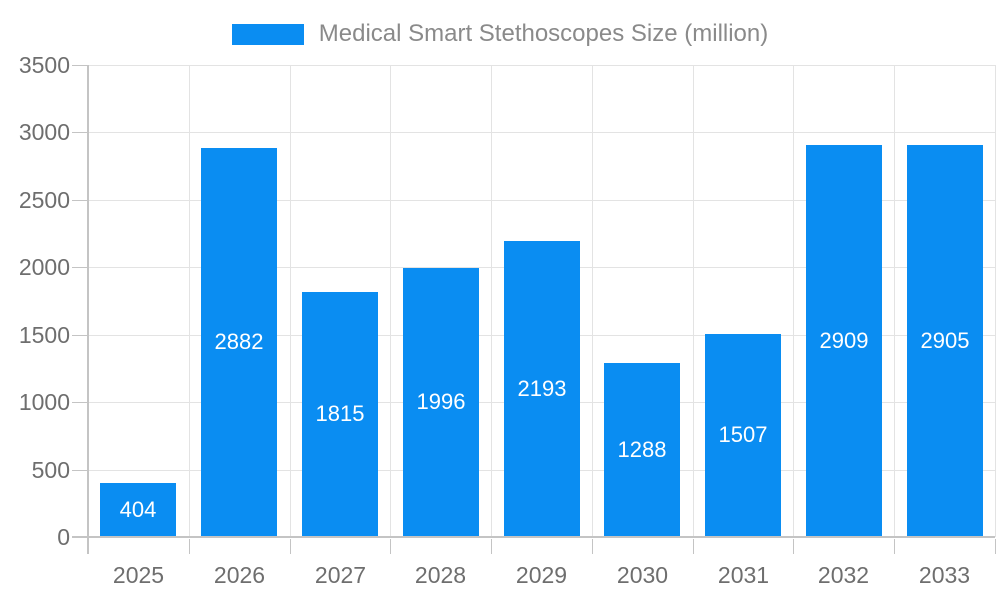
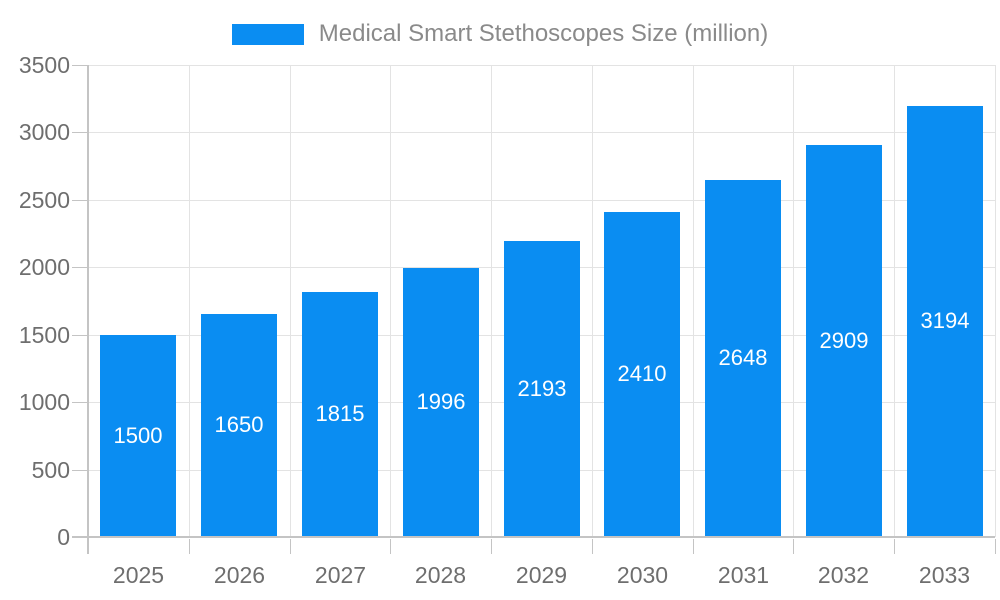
2025: 404 -> 1500
2026: 2882 -> 1650
2030: 1288 -> 2410
2031: 1507 -> 2648
2033: 2905 -> 3194
